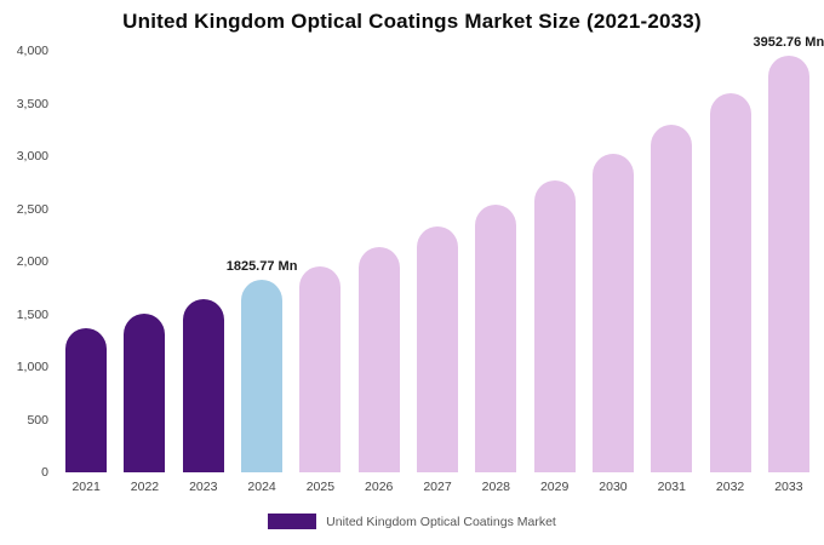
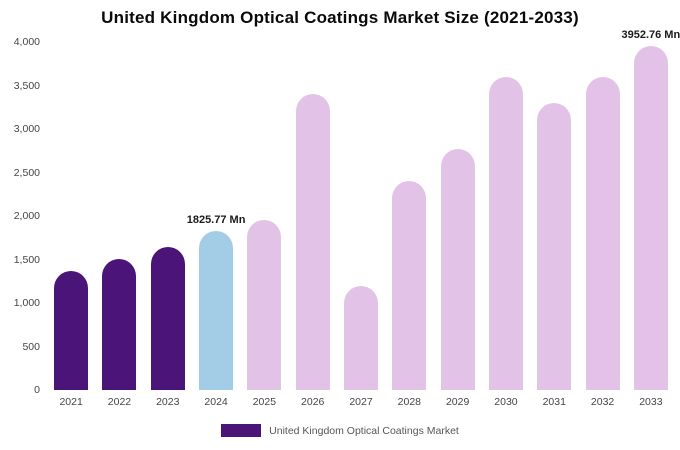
2026: 2100 -> 3400
2027: 2300 -> 1200
2028: 2500 -> 2400
2030: 3000 -> 3600
